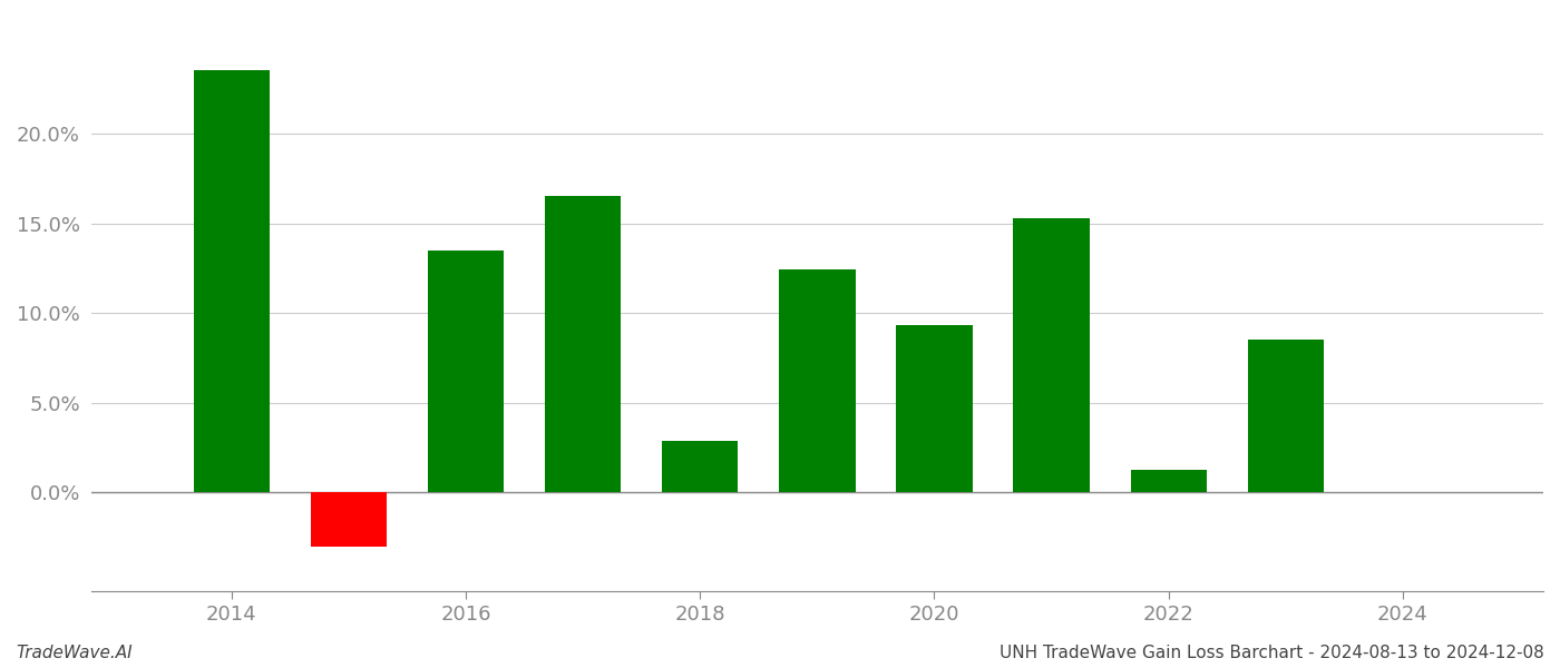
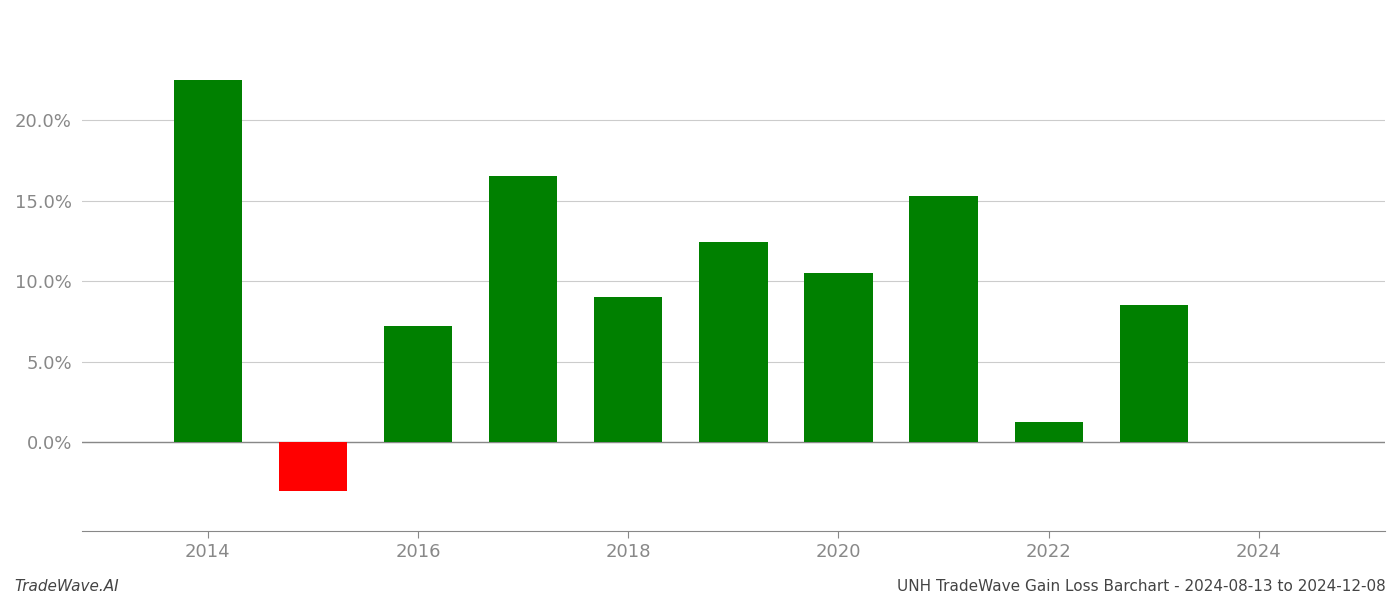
2014: 23.5% -> 22.5%
2016: 13.5% -> 7.2%
2018: 2.9% -> 9.0%
2020: 9.3% -> 10.5%
